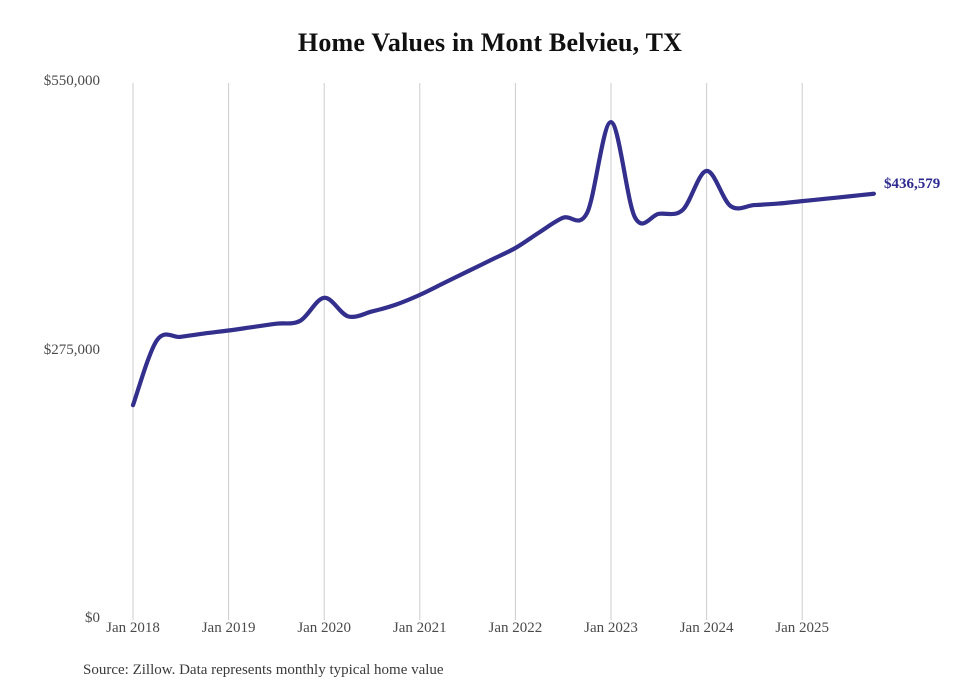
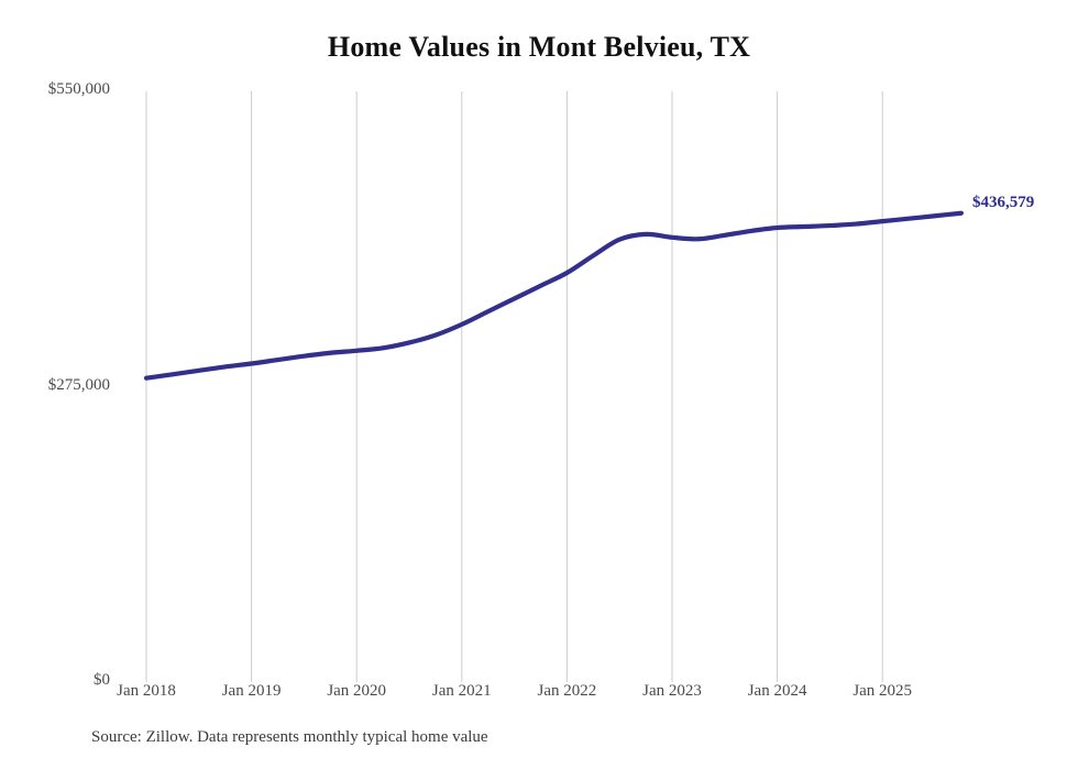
Jan 2018: $220000 -> $280000
Jan 2020: $330000 -> $310000
Jan 2023: $510000 -> $410000
Jan 2024: $460000 -> $420000
